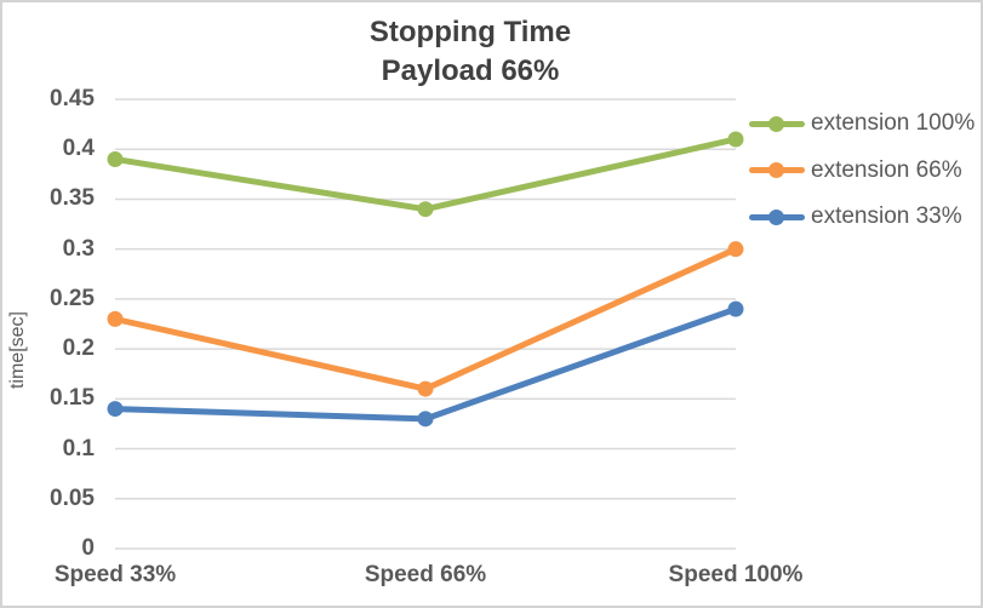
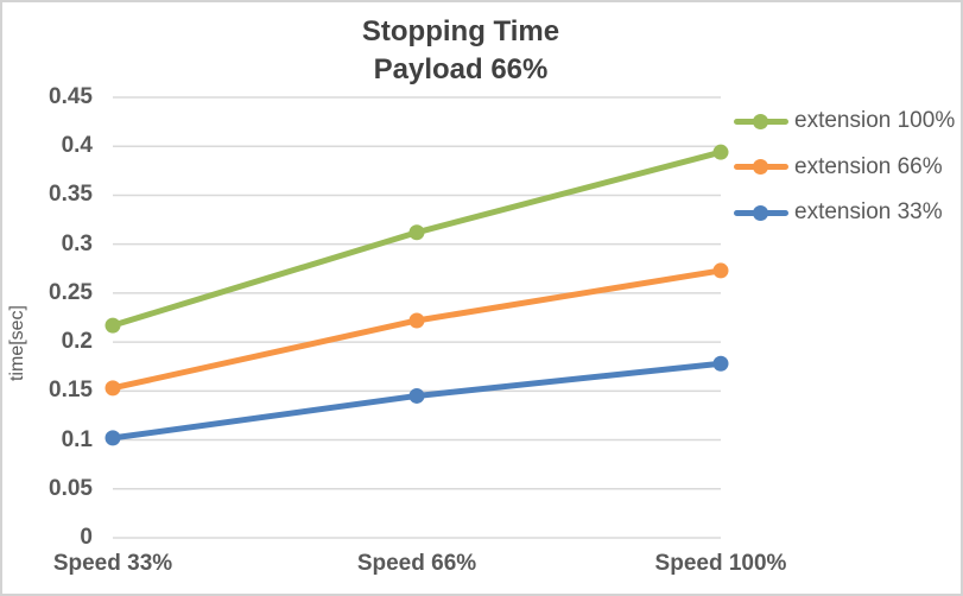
extension 100%/Speed 33%: 0.39 -> 0.22
extension 66%/Speed 33%: 0.23 -> 0.15
extension 33%/Speed 33%: 0.14 -> 0.10
extension 100%/Speed 66%: 0.34 -> 0.31
extension 66%/Speed 66%: 0.16 -> 0.22
extension 33%/Speed 66%: 0.13 -> 0.14
extension 100%/Speed 100%: 0.41 -> 0.39
extension 66%/Speed 100%: 0.30 -> 0.27
extension 33%/Speed 100%: 0.24 -> 0.18
